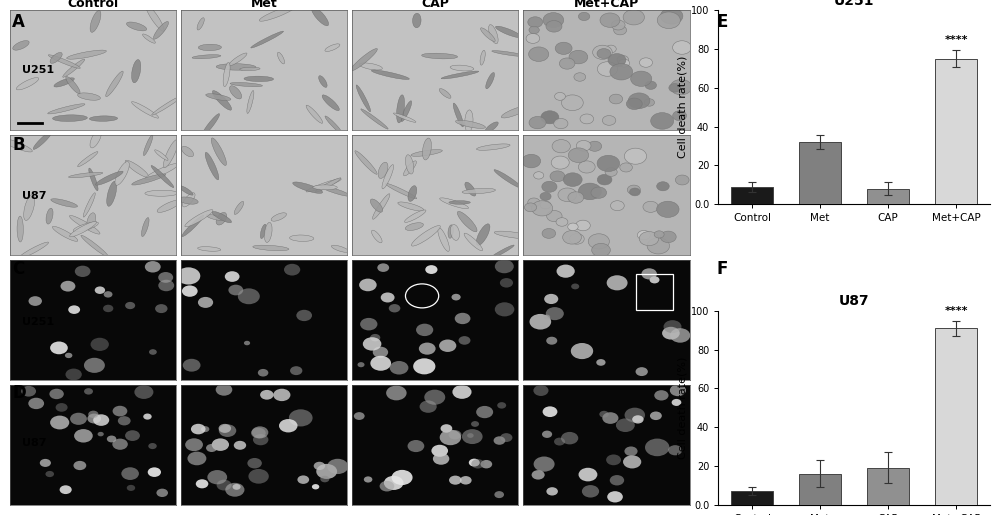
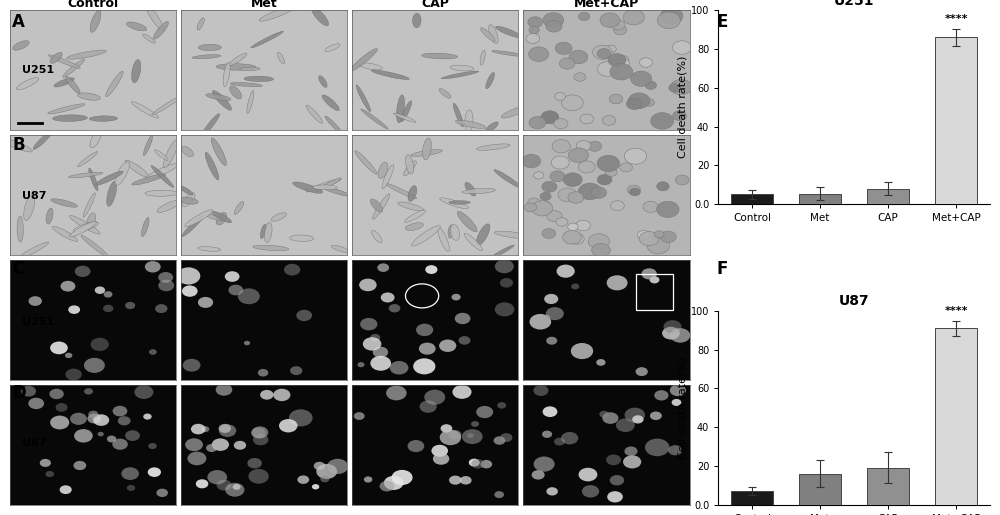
U251/Control: 9 -> 5
U251/Met: 32 -> 6
U251/Met+CAP: 75 -> 86
